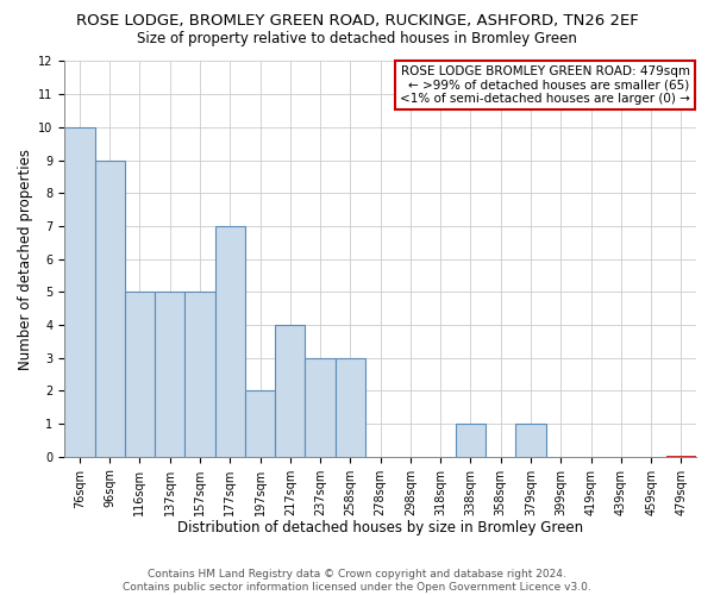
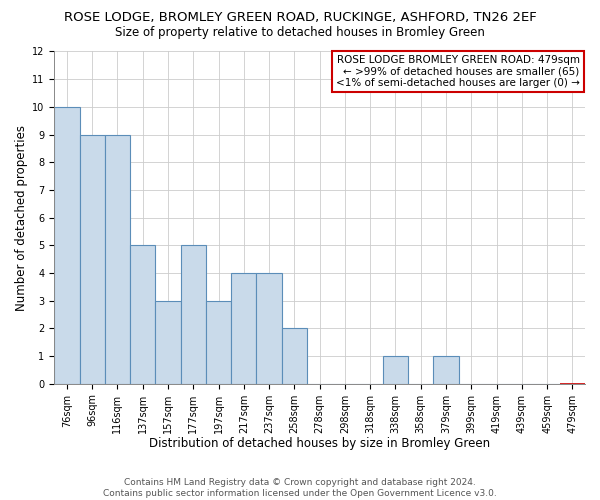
116sqm: 5 -> 9
157sqm: 5 -> 3
177sqm: 7 -> 5
197sqm: 2 -> 3
237sqm: 3 -> 4
258sqm: 3 -> 2
